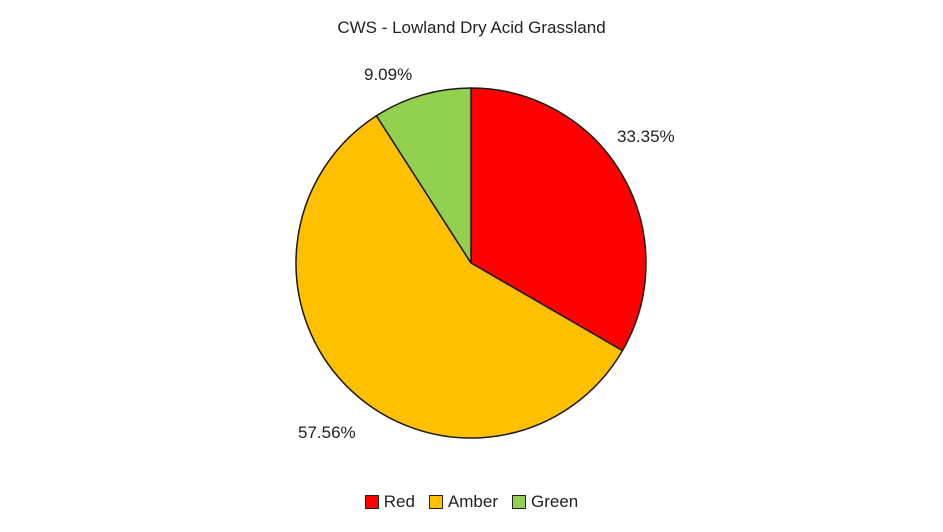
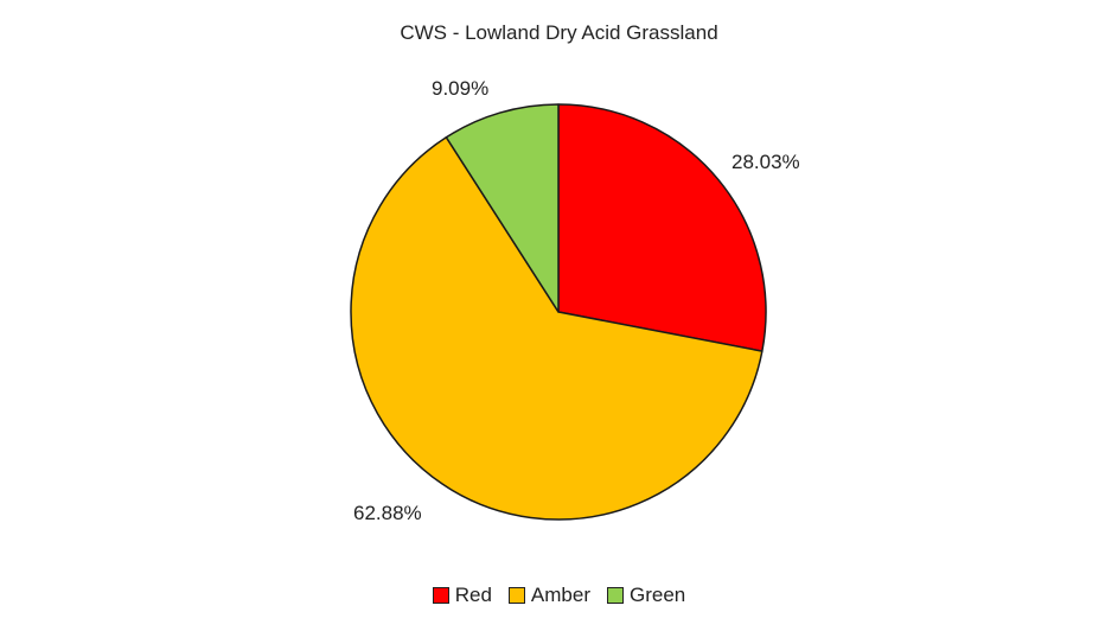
Red: 33.35% -> 28.03%
Amber: 57.56% -> 62.88%
